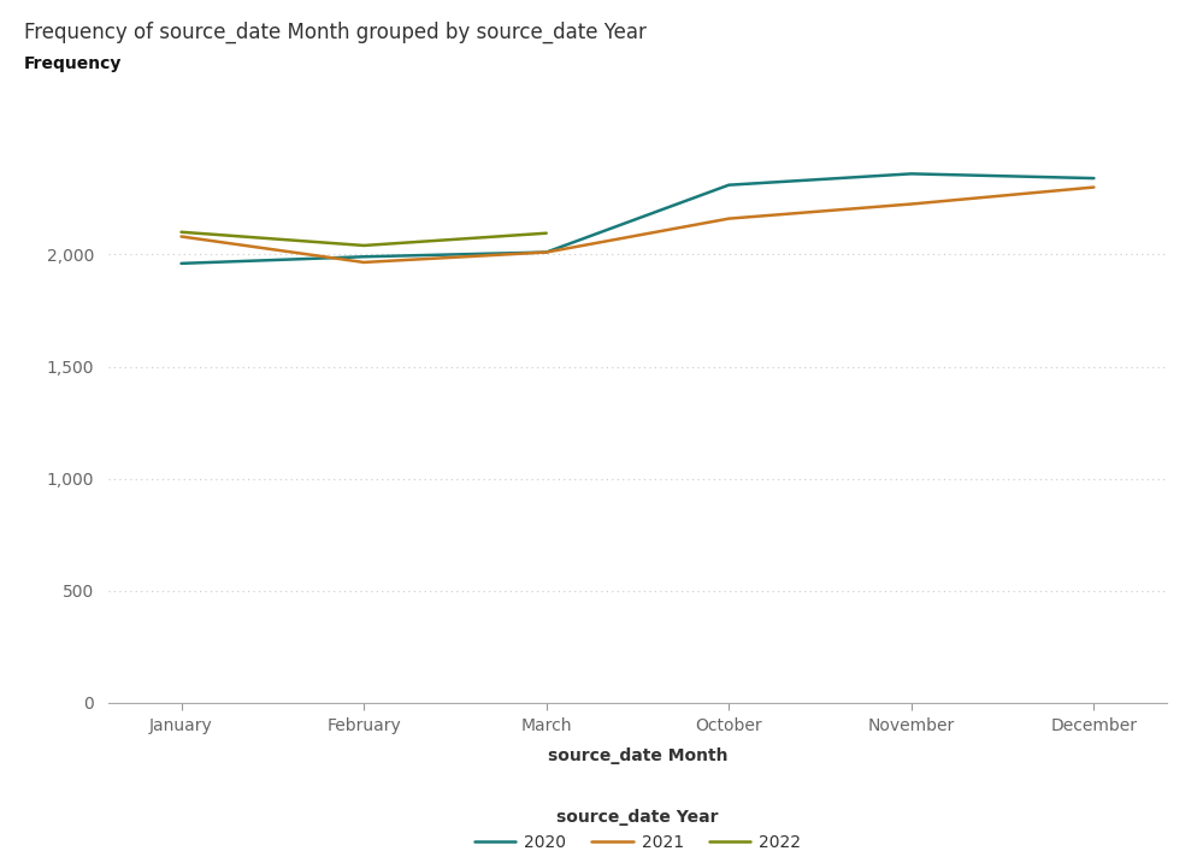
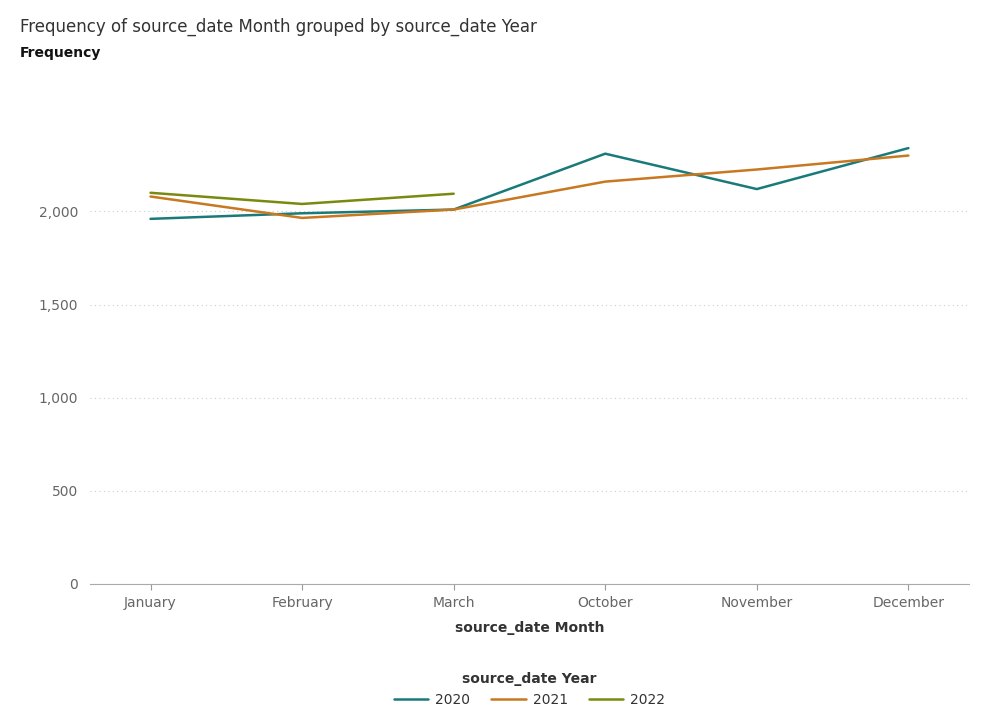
2020/November: 2,360 -> 2,120
